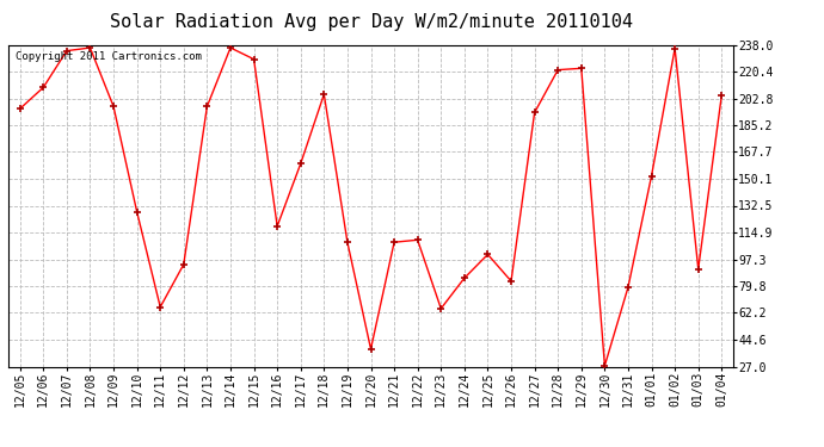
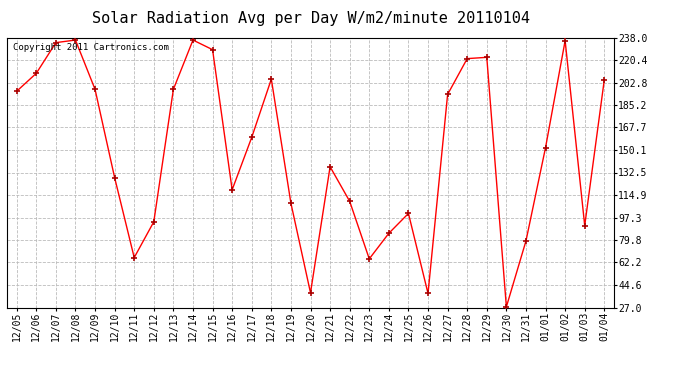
12/21: 108 -> 137
12/26: 83 -> 38
